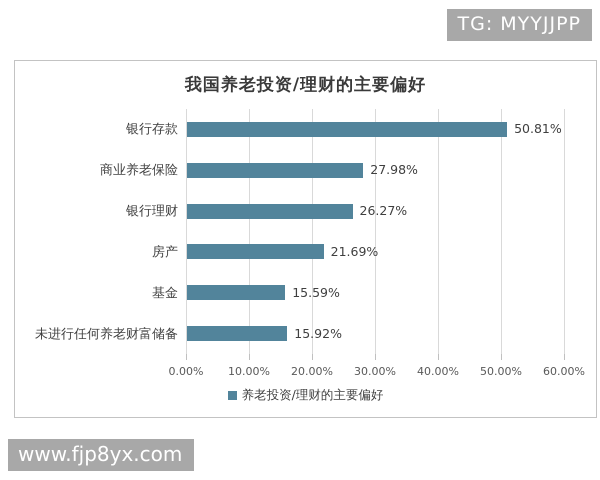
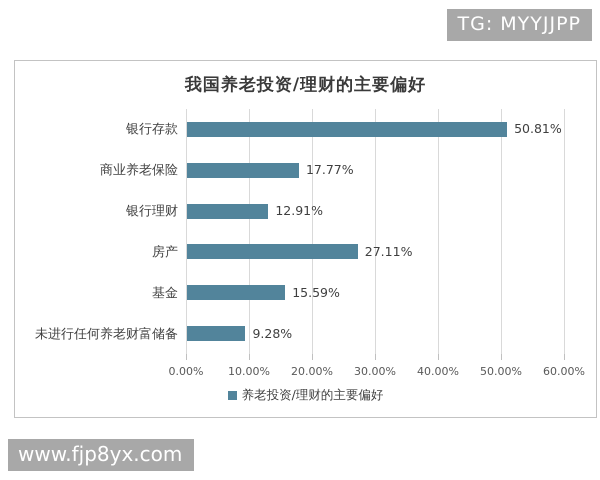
商业养老保险: 27.98% -> 17.77%
银行理财: 26.27% -> 12.91%
房产: 21.69% -> 27.11%
未进行任何养老财富储备: 15.92% -> 9.28%
